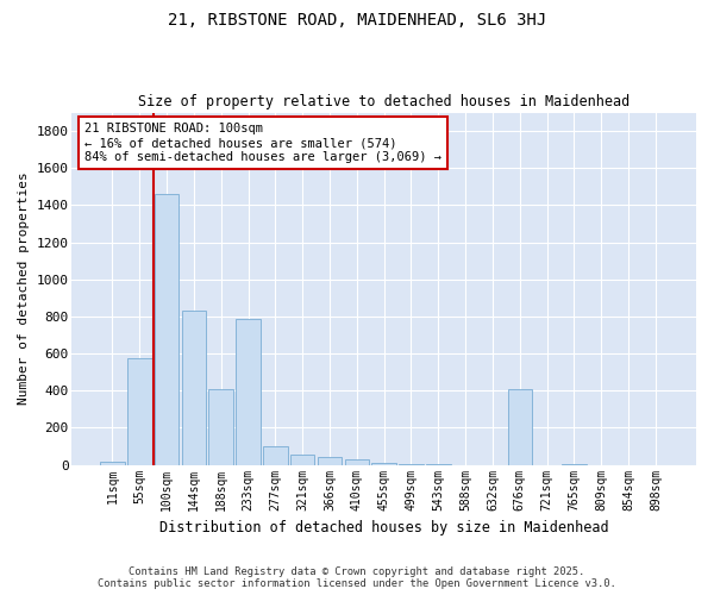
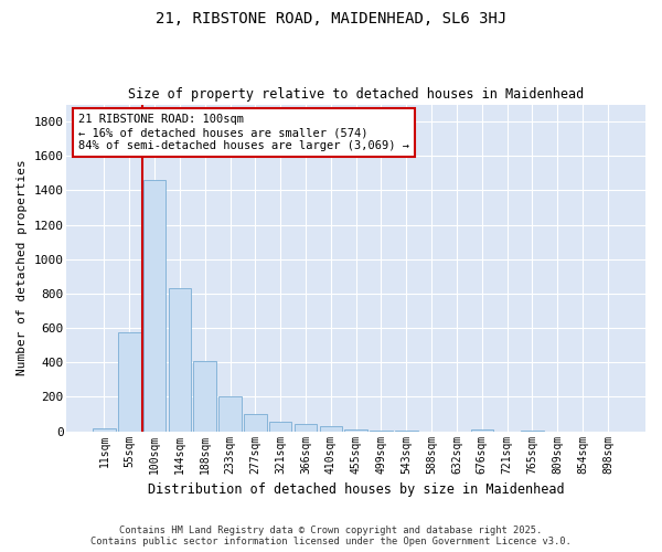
233sqm: 790 -> 200
676sqm: 410 -> 10
